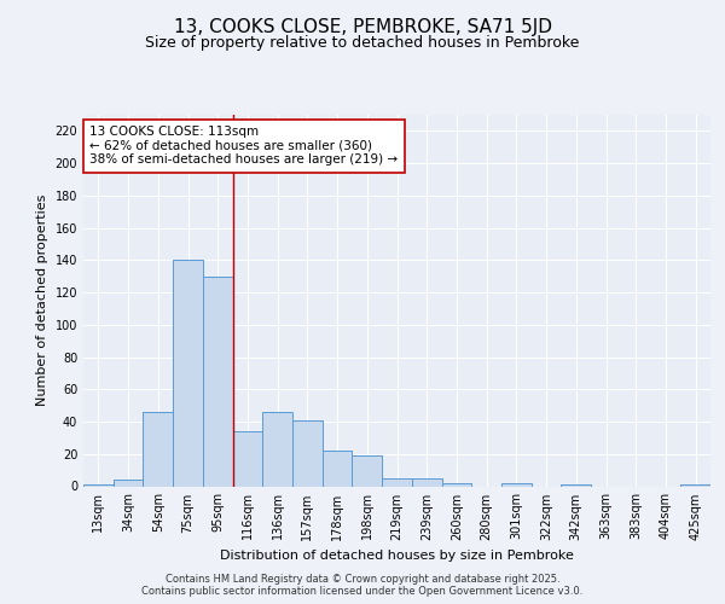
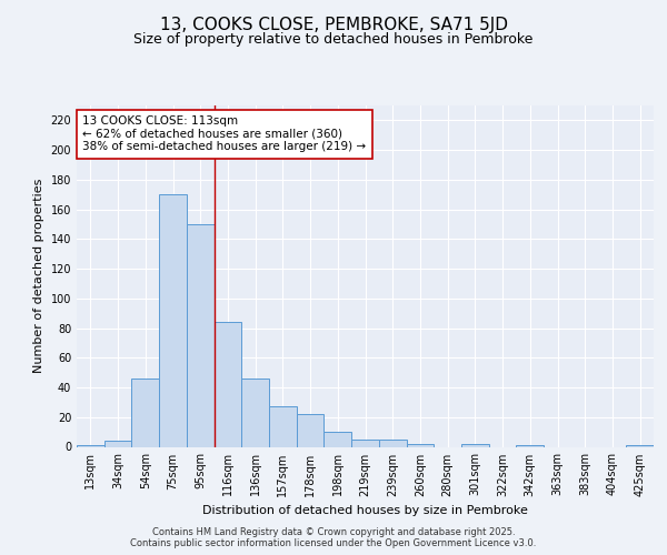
75sqm: 140 -> 170
95sqm: 130 -> 150
116sqm: 34 -> 84
157sqm: 41 -> 27
198sqm: 19 -> 10
